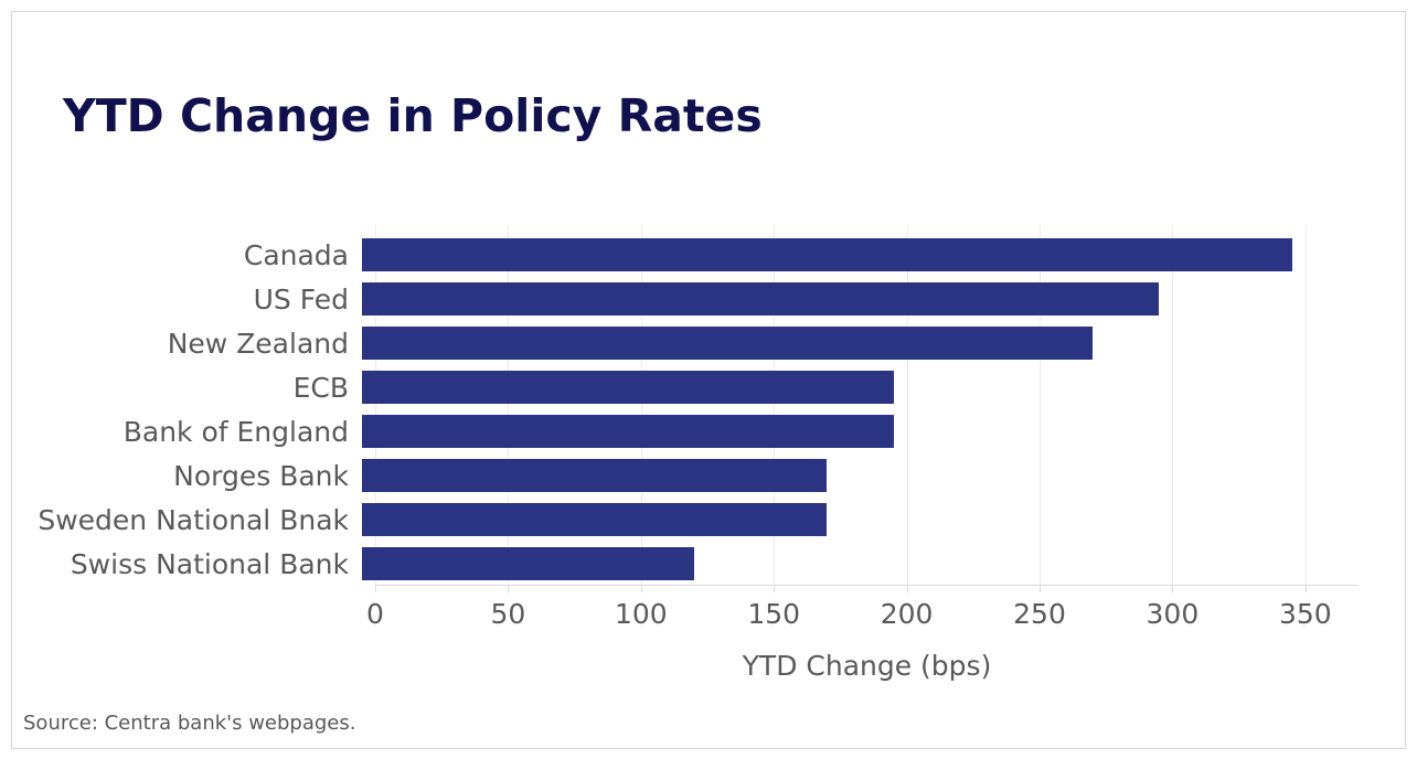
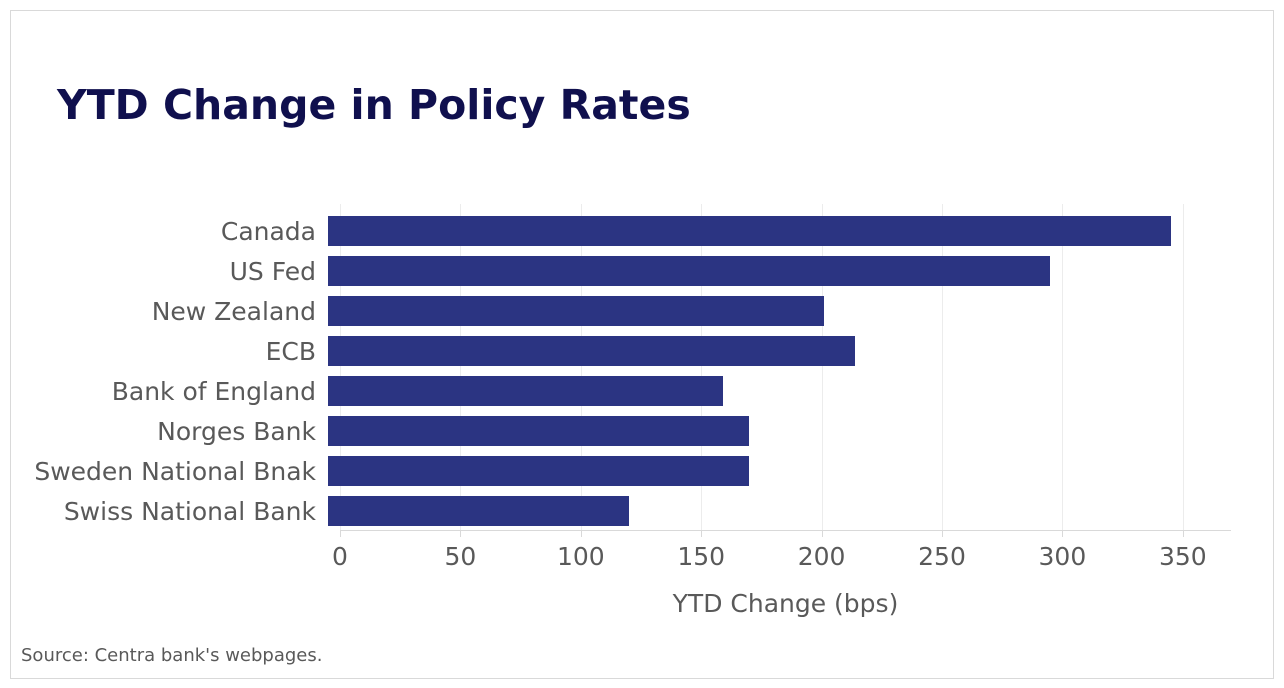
New Zealand: 275 -> 206
ECB: 200 -> 219
Bank of England: 200 -> 164
